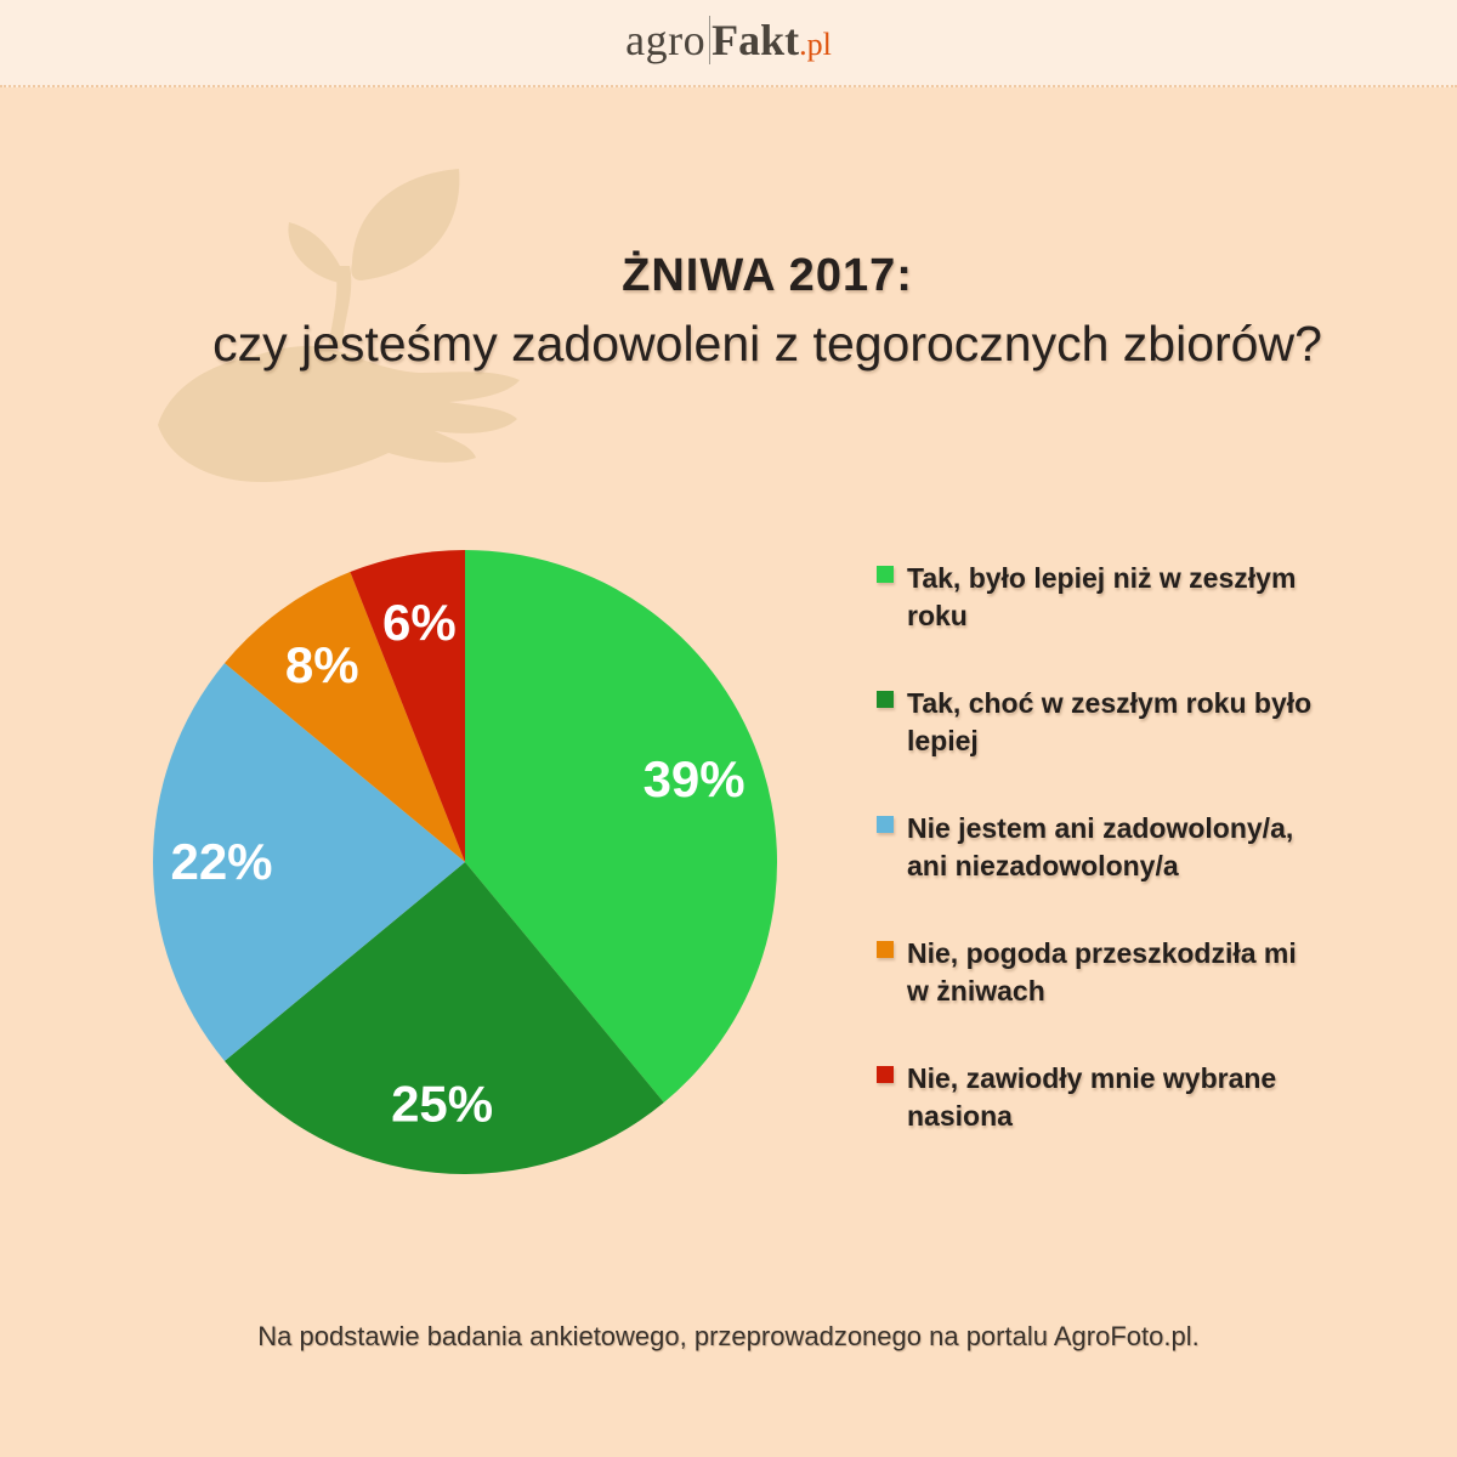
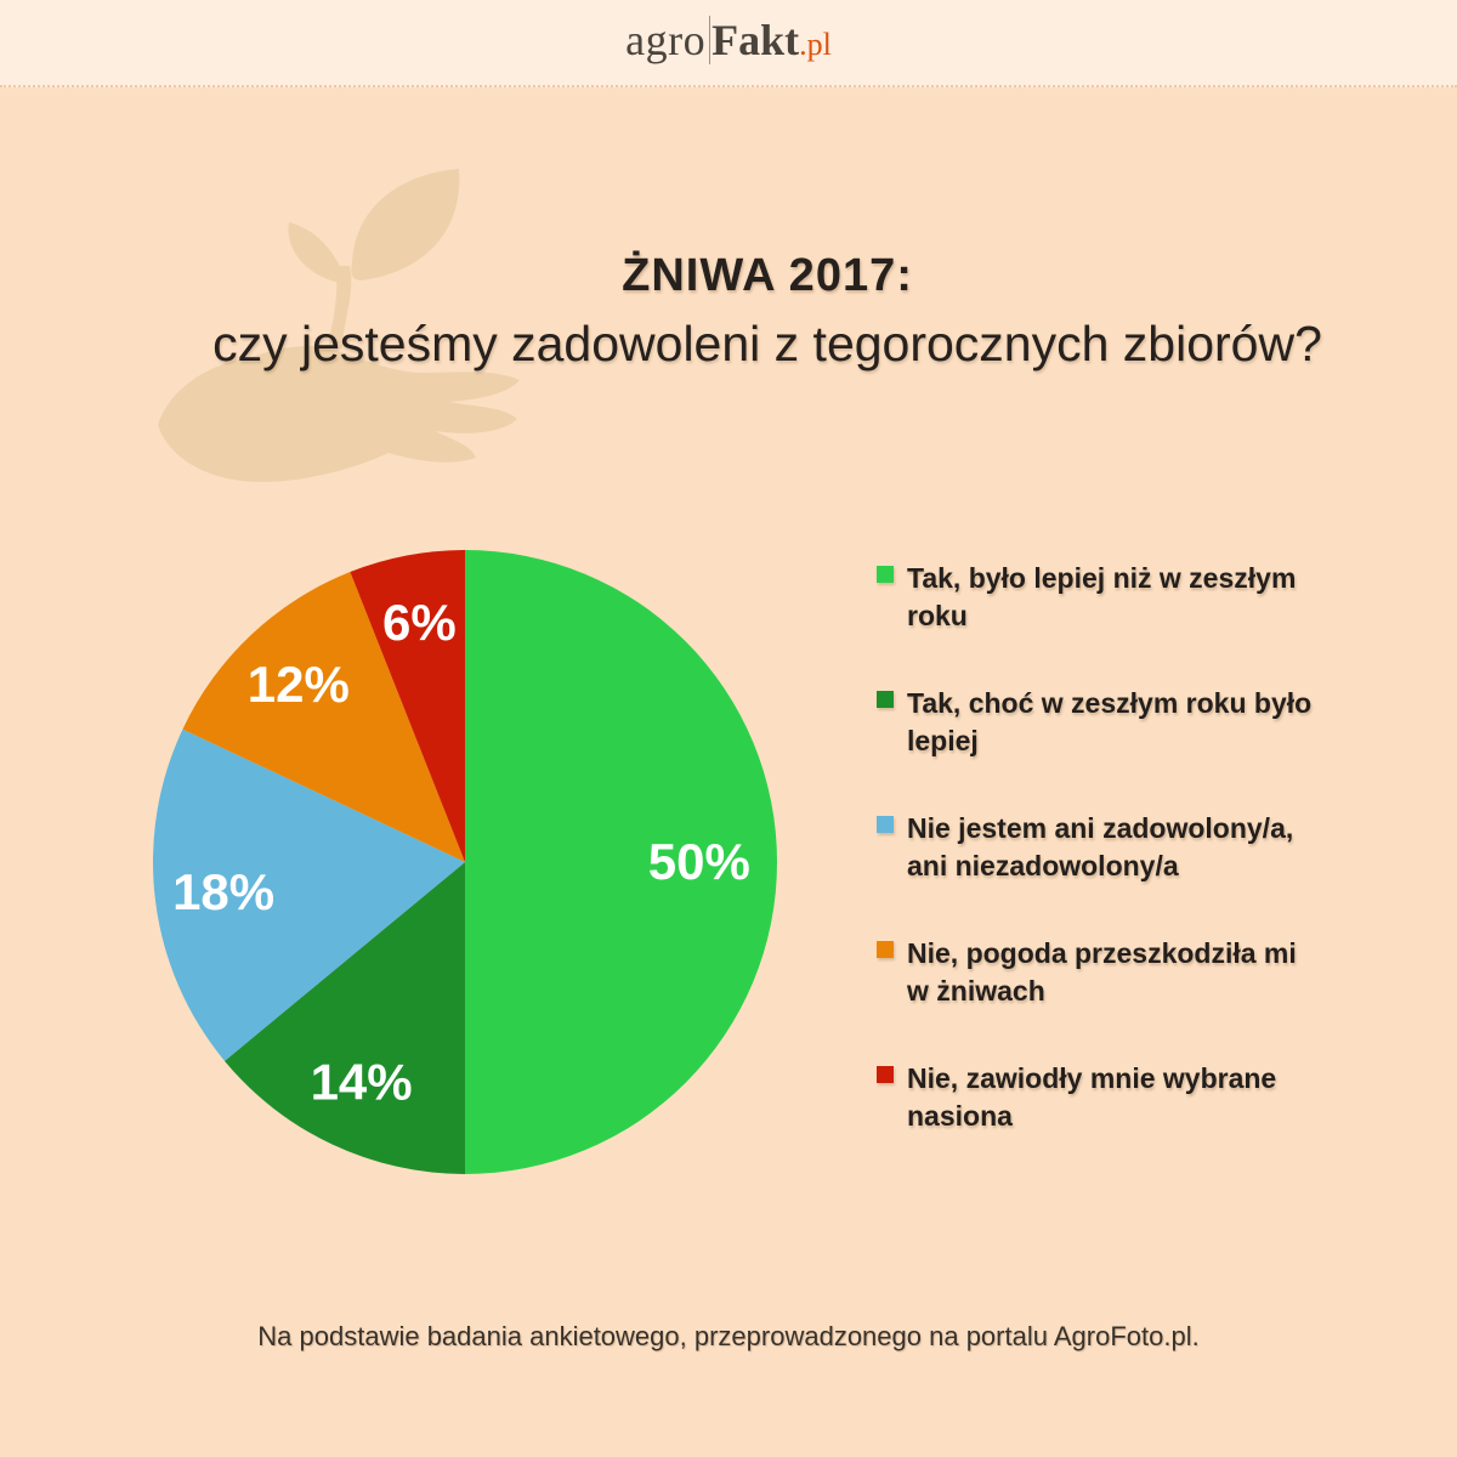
Tak, było lepiej niż w zeszłym roku: 39% -> 50%
Tak, choć w zeszłym roku było lepiej: 25% -> 14%
Nie jestem ani zadowolony/a, ani niezadowolony/a: 22% -> 18%
Nie, pogoda przeszkodziła mi w żniwach: 8% -> 12%
